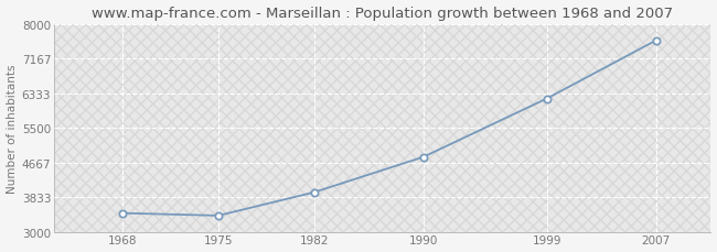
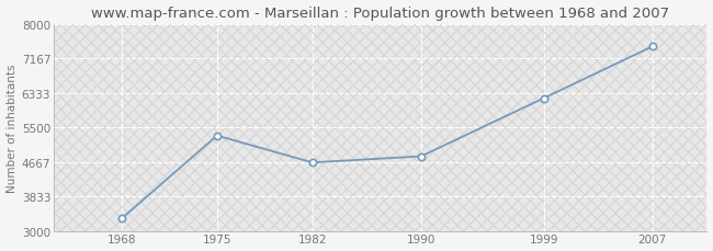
1968: 3450 -> 3300
1975: 3390 -> 5300
1982: 3950 -> 4650
2007: 7600 -> 7450
